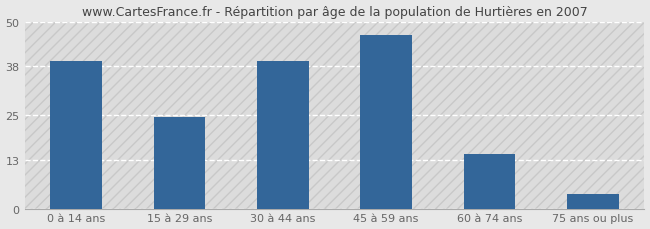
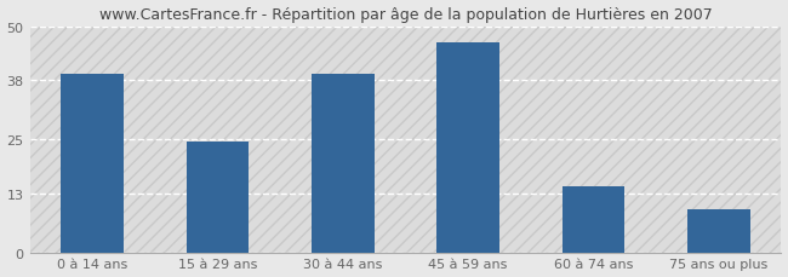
75 ans ou plus: 4.0 -> 9.5
